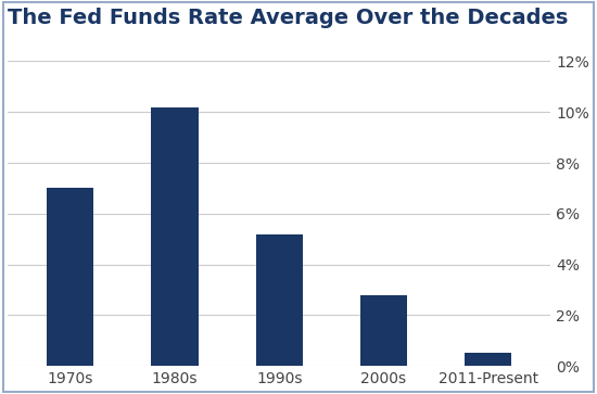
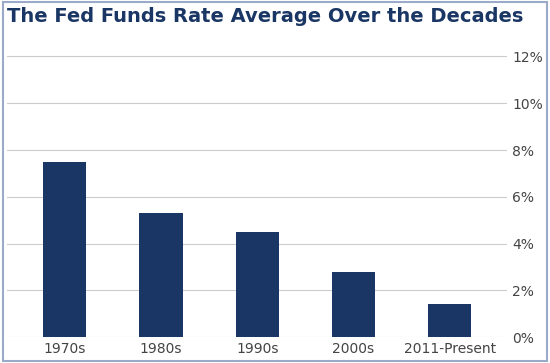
1970s: 7.0% -> 7.5%
1980s: 10.2% -> 5.3%
1990s: 5.2% -> 4.5%
2011-Present: 0.5% -> 1.4%
